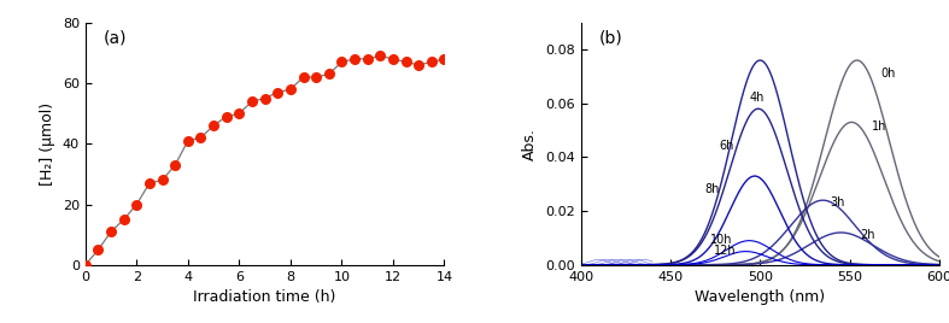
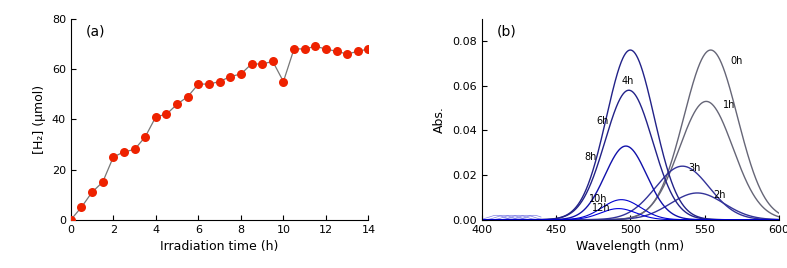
2: 20 -> 25
6: 50 -> 54
10: 67 -> 55
